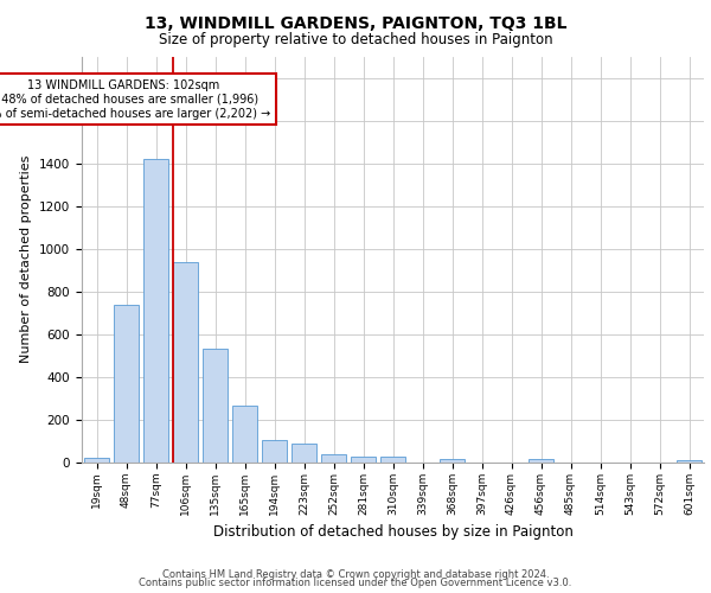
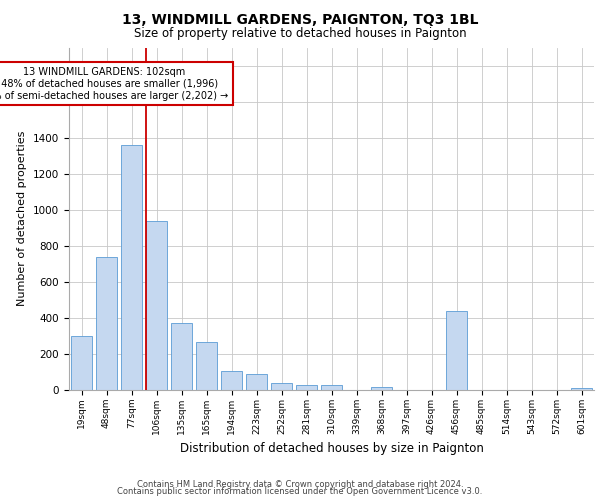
19sqm: 20 -> 300
77sqm: 1420 -> 1360
135sqm: 530 -> 370
456sqm: 10 -> 440
